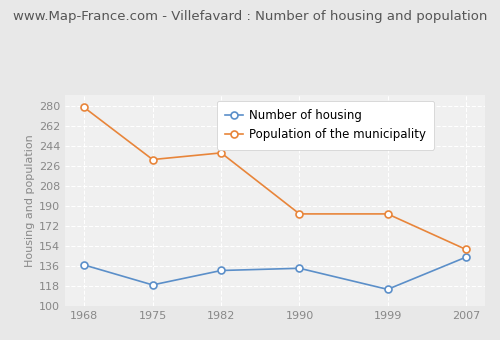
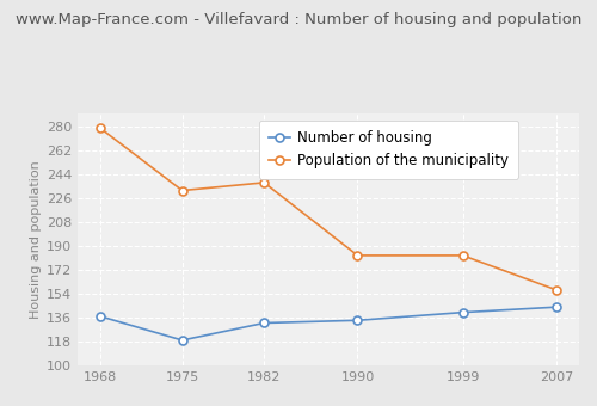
Number of housing/1999: 115 -> 140
Population of the municipality/2007: 151 -> 157
